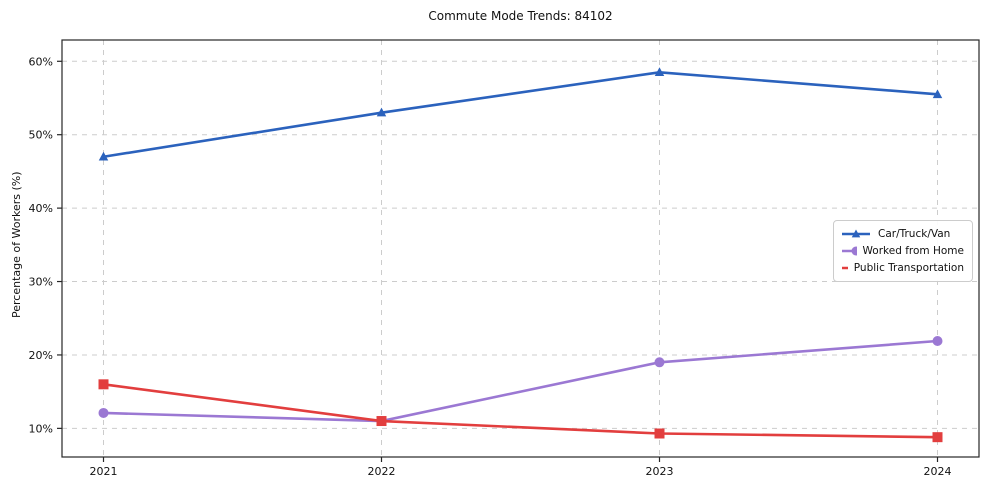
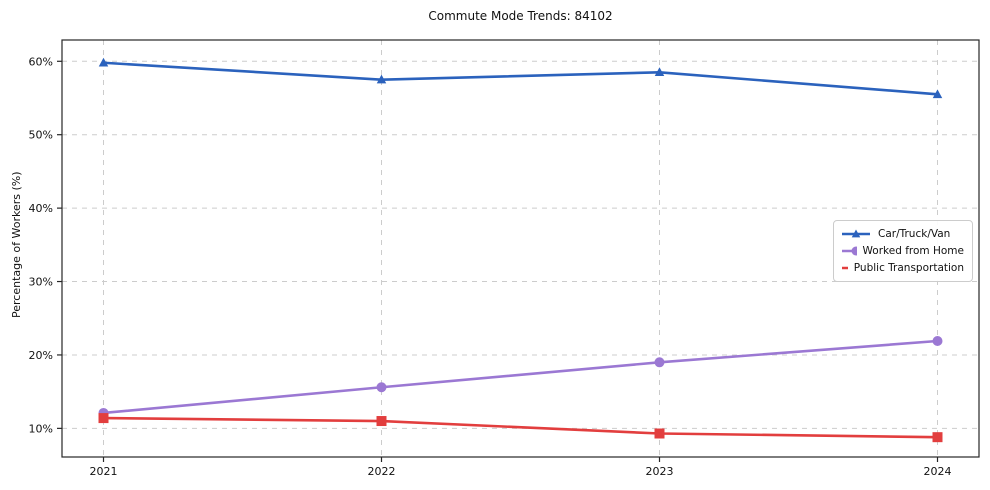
Car/Truck/Van/2021: 47% -> 60%
Public Transportation/2021: 16% -> 11%
Car/Truck/Van/2022: 53% -> 58%
Worked from Home/2022: 11% -> 16%
